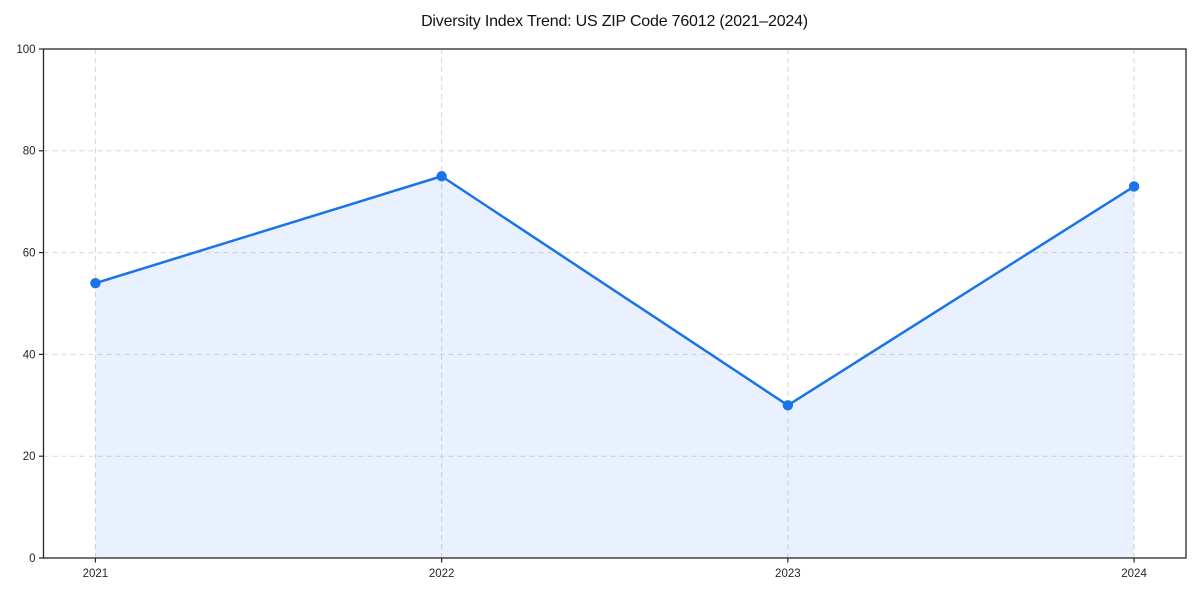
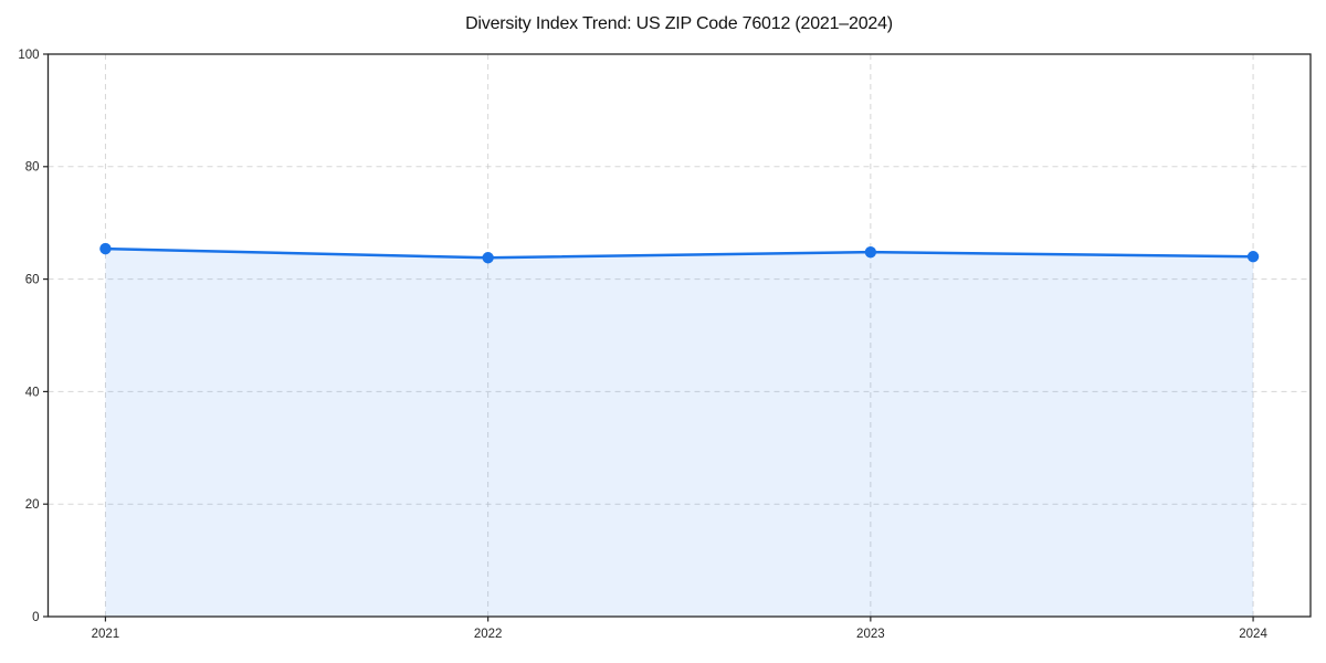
2021: 54 -> 65
2022: 75 -> 64
2023: 30 -> 65
2024: 73 -> 64
